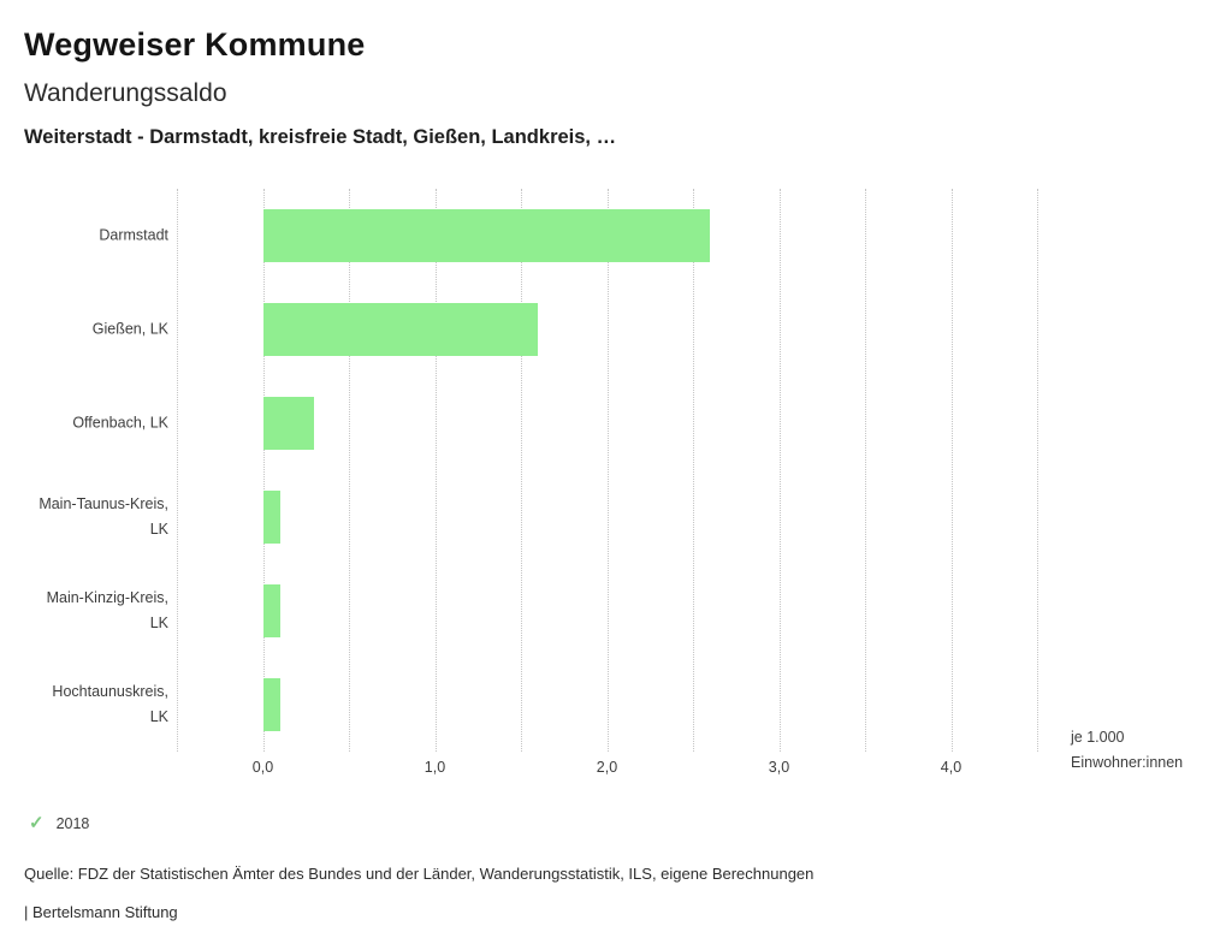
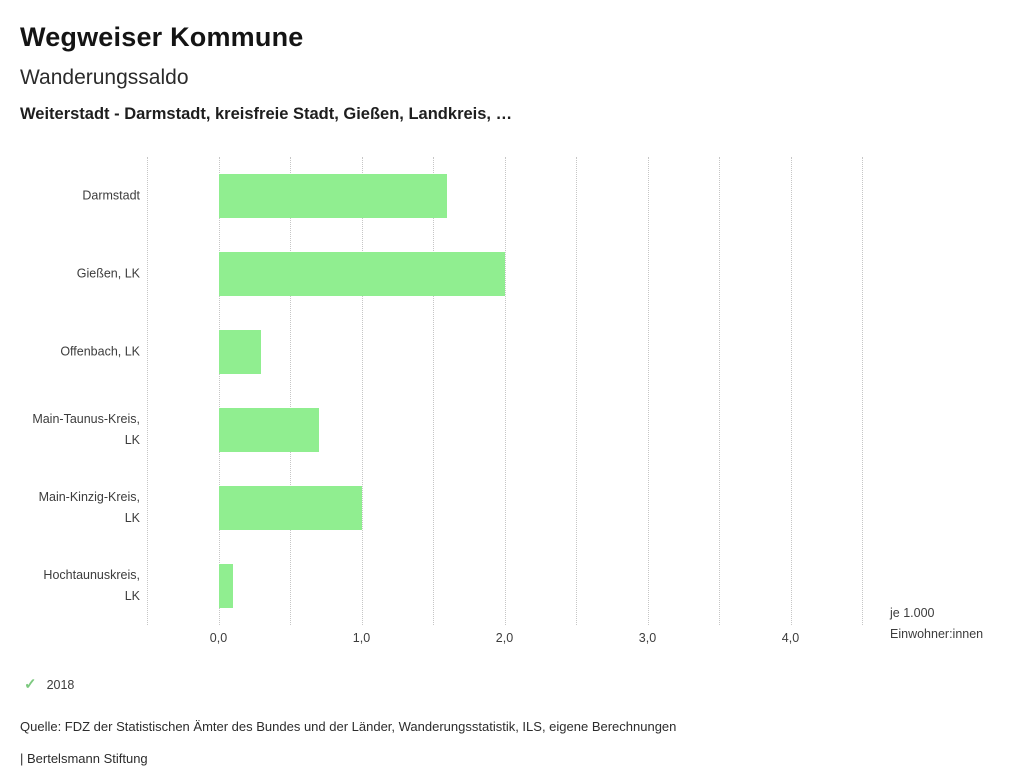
Darmstadt: 2,6 -> 1,6
Gießen, LK: 1,6 -> 2,0
Main-Taunus-Kreis, LK: 0,1 -> 0,7
Main-Kinzig-Kreis, LK: 0,1 -> 1,0
